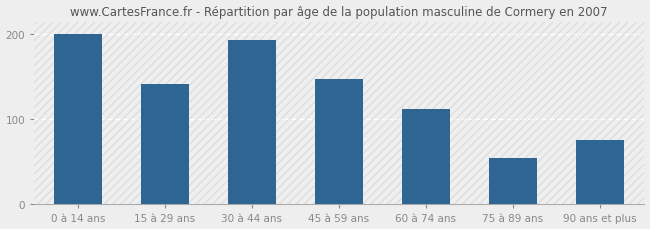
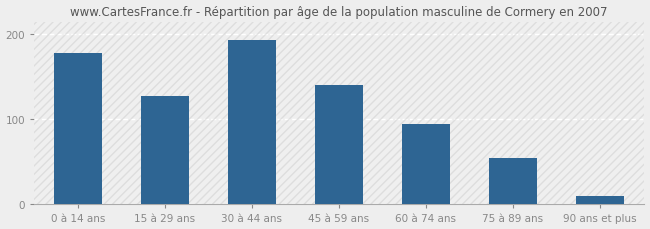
0 à 14 ans: 200 -> 178
15 à 29 ans: 142 -> 127
45 à 59 ans: 148 -> 140
60 à 74 ans: 112 -> 95
90 ans et plus: 76 -> 10
